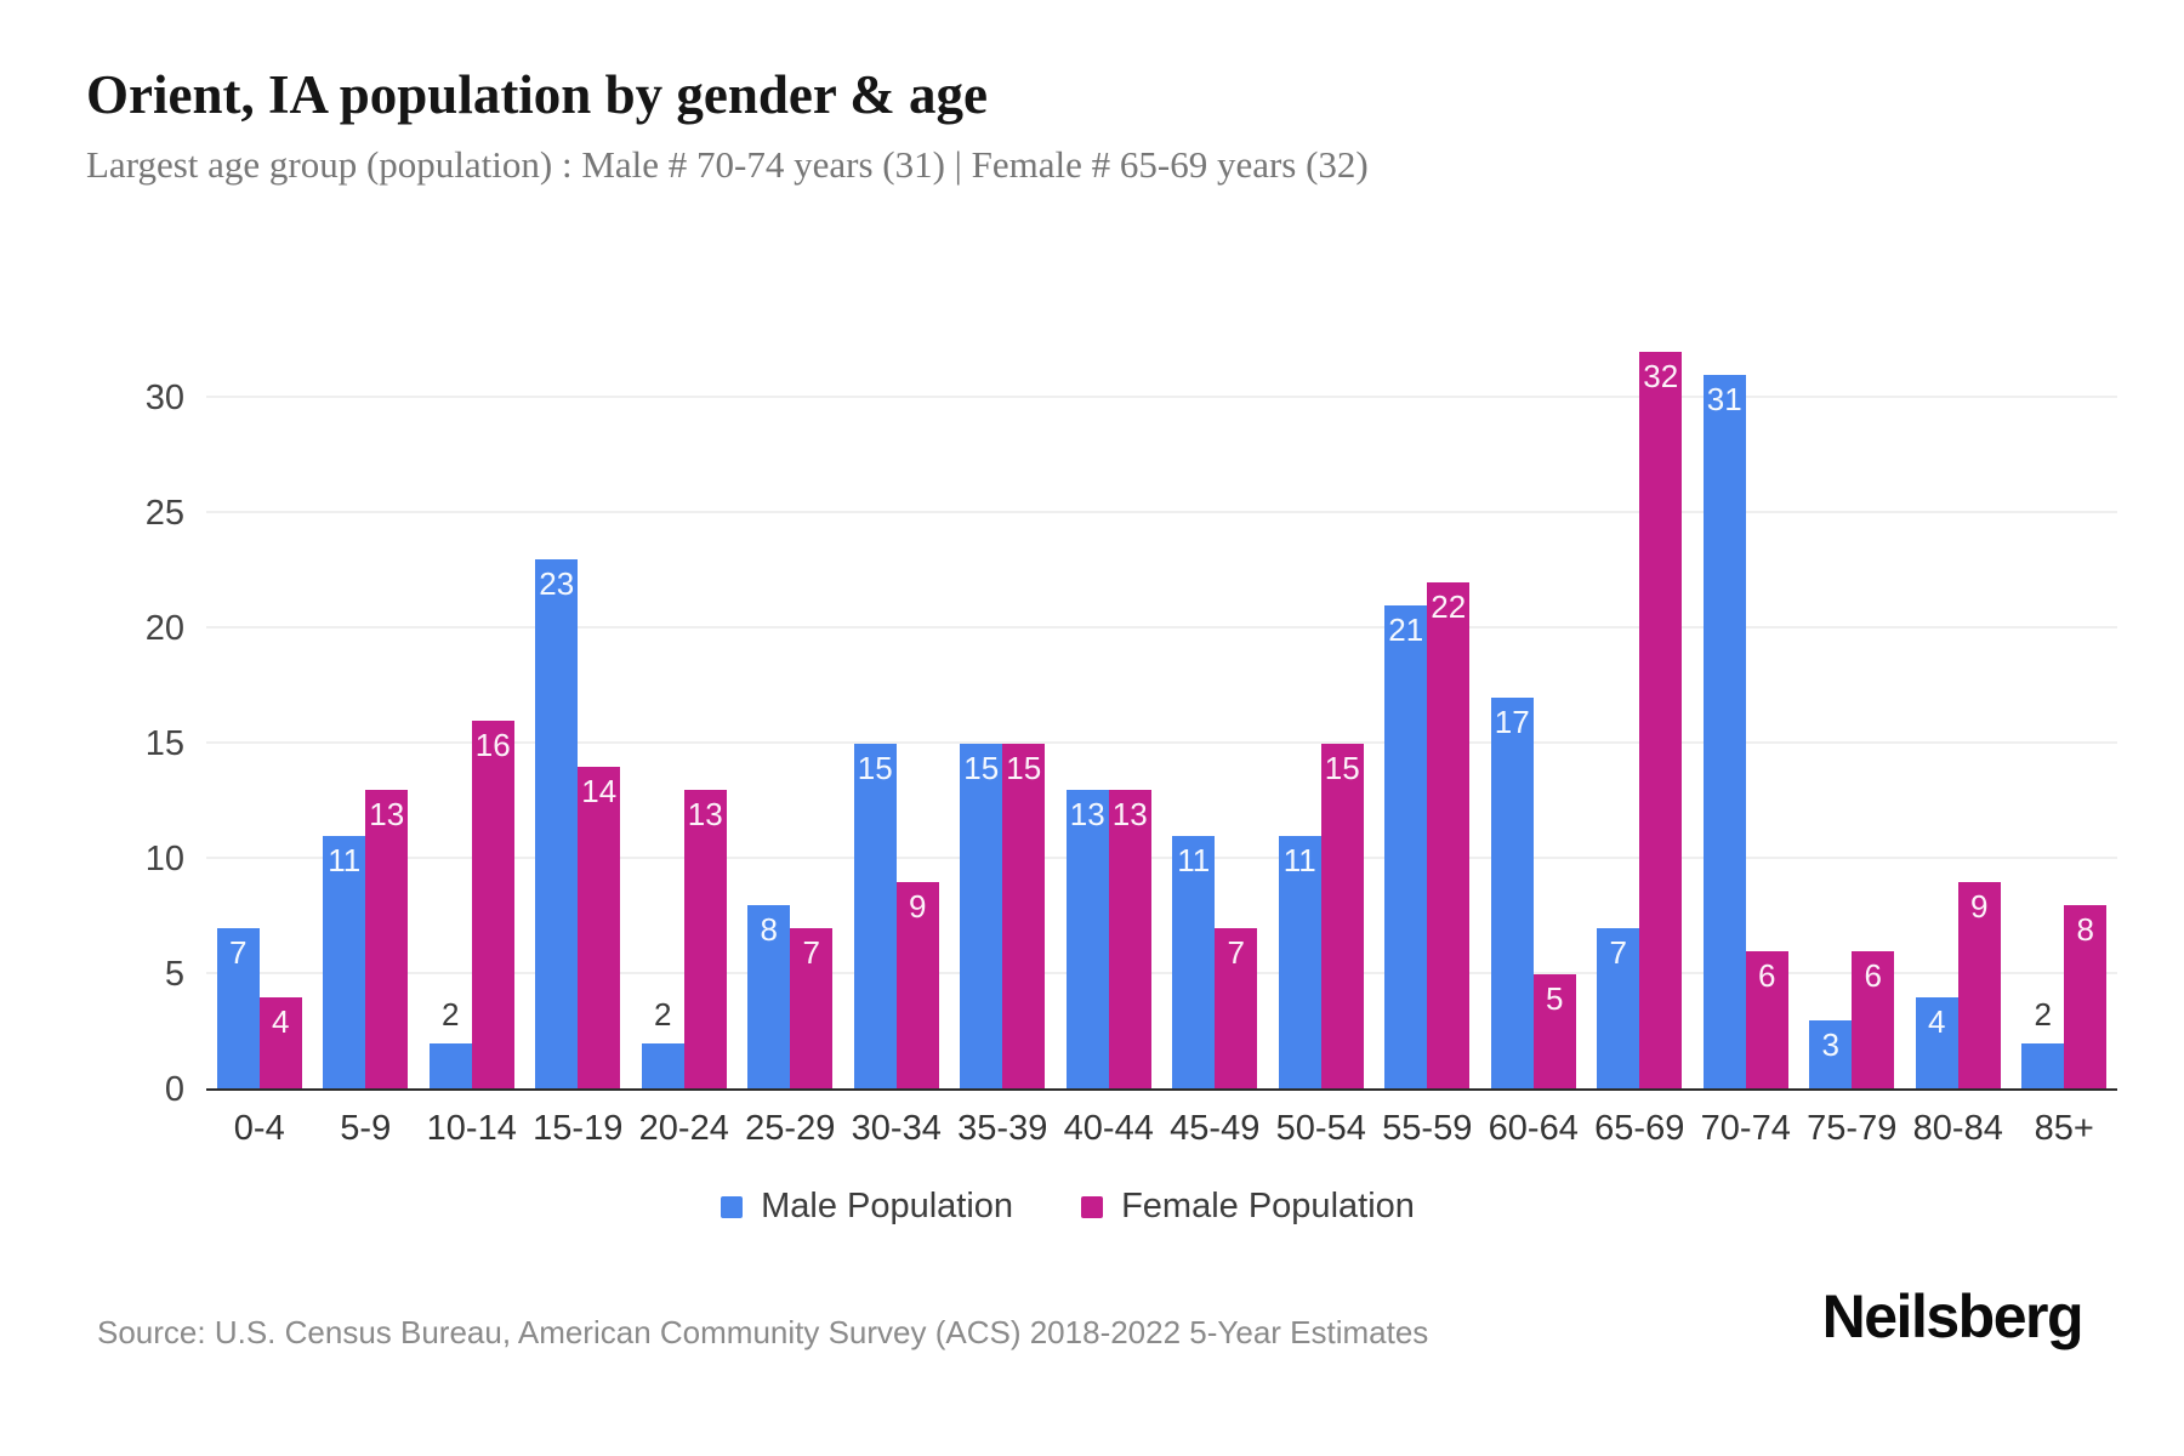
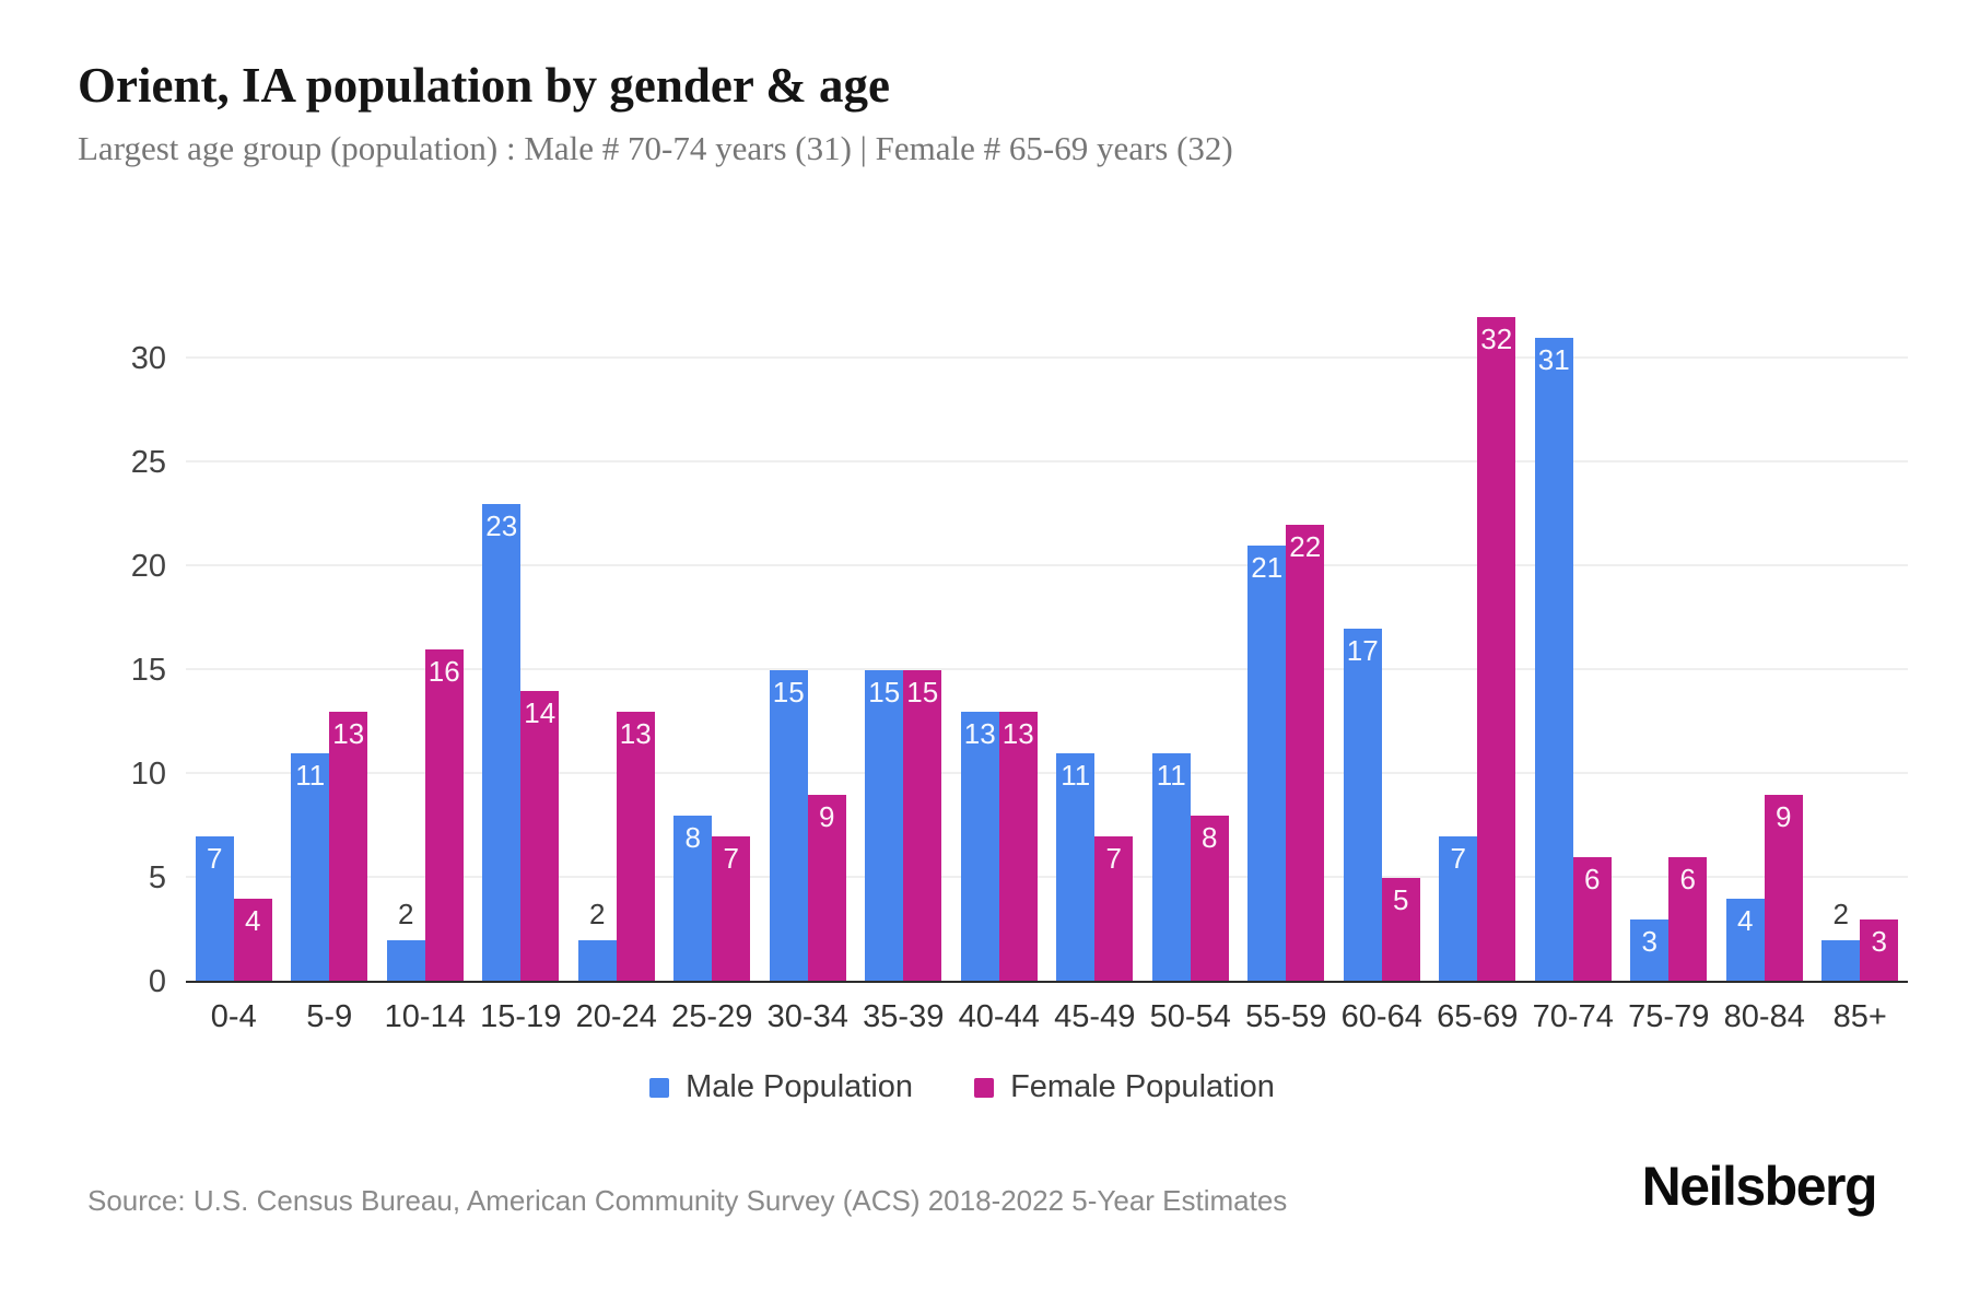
Female Population/50-54: 15 -> 8
Female Population/85+: 8 -> 3
